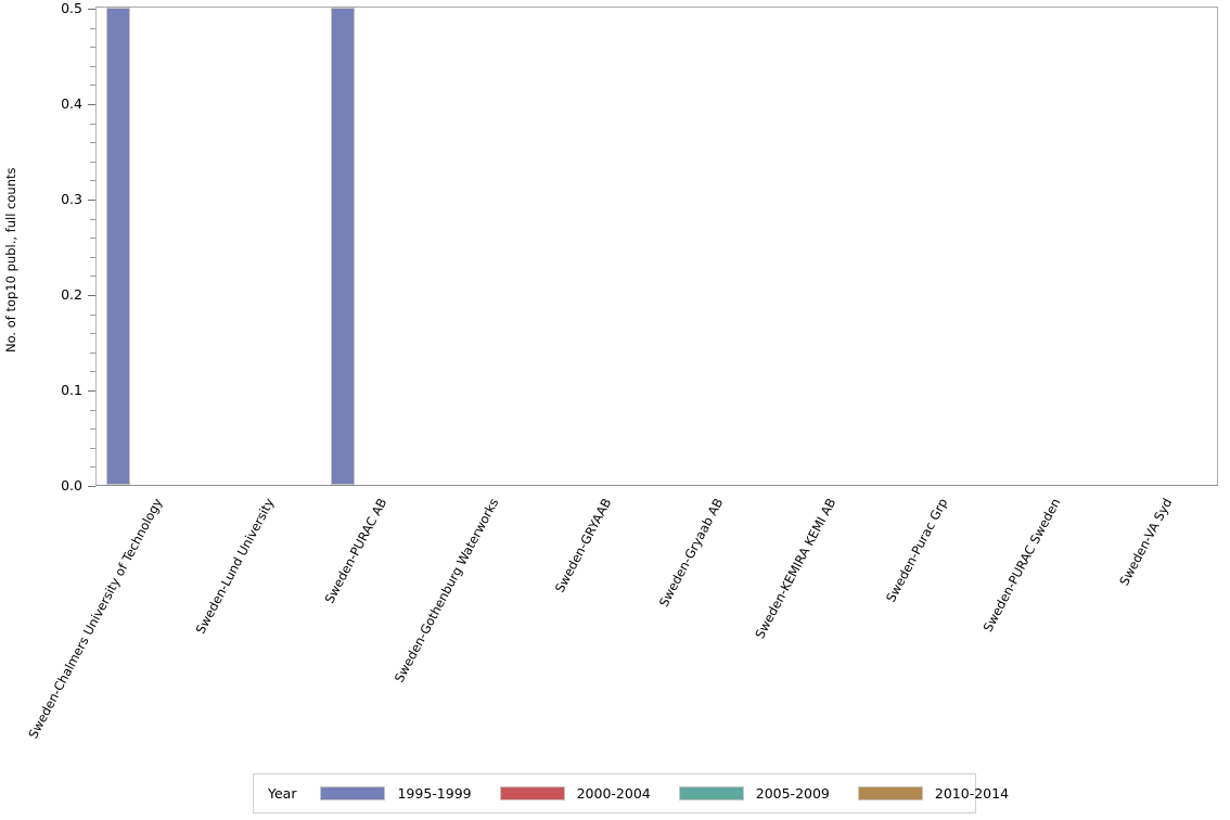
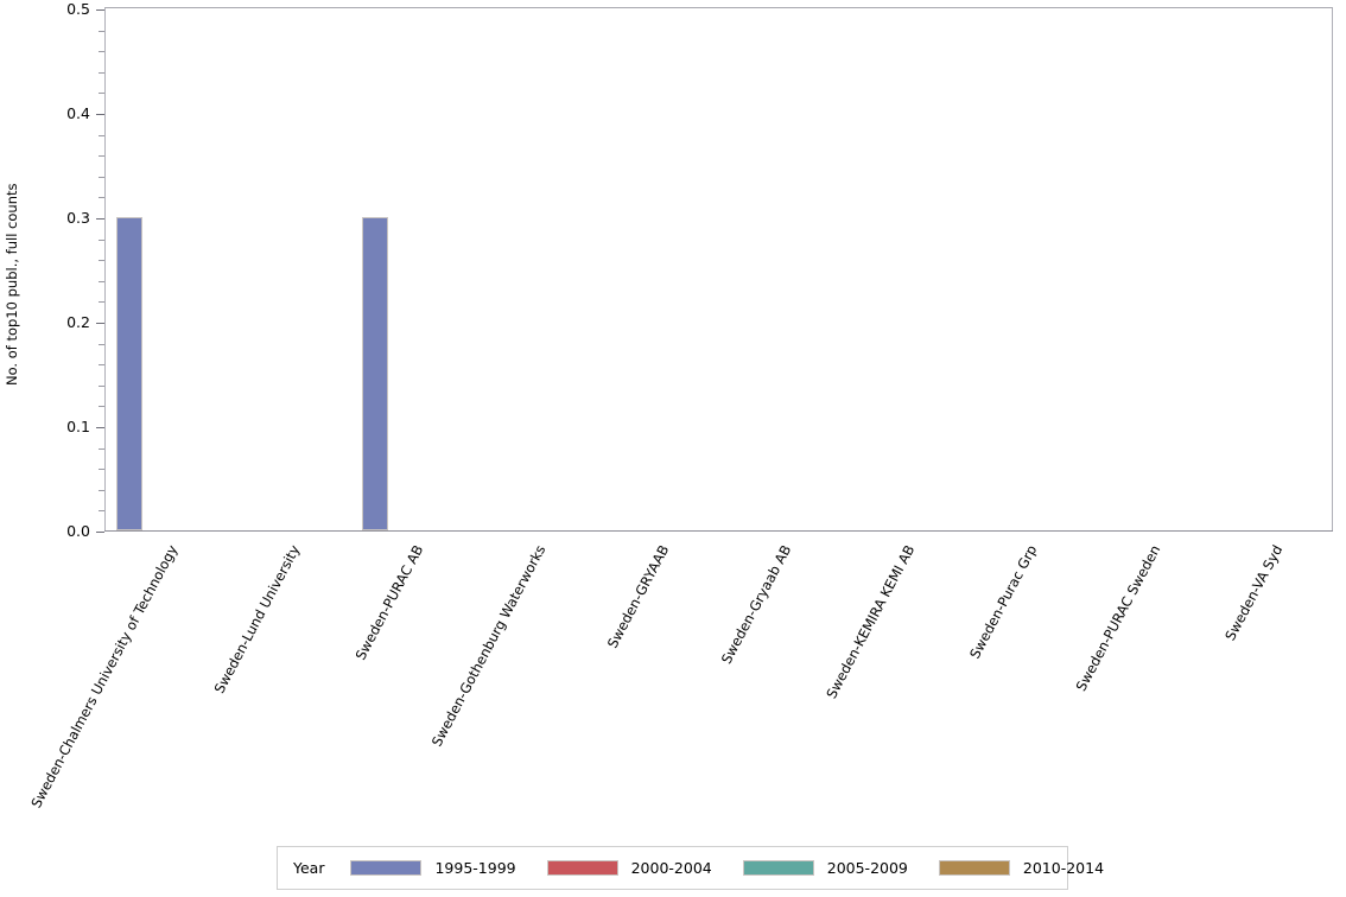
1995-1999/Sweden-Chalmers University of Technology: 0.5 -> 0.3
1995-1999/Sweden-PURAC AB: 0.5 -> 0.3
